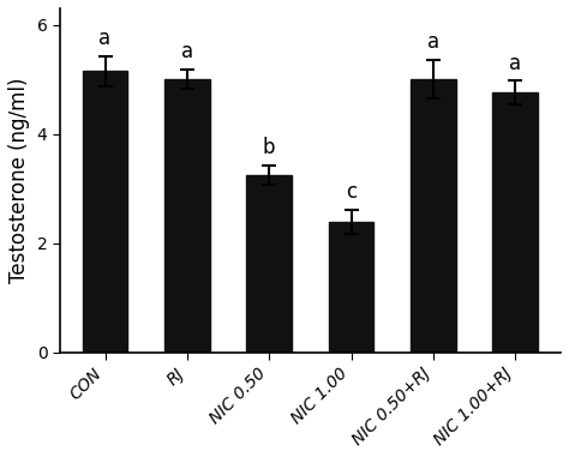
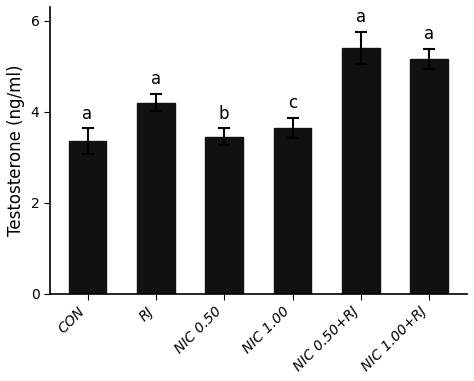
CON: 5.15 -> 3.35
RJ: 5.00 -> 4.20
NIC 0.50: 3.25 -> 3.45
NIC 1.00: 2.38 -> 3.65
NIC 0.50+RJ: 5.00 -> 5.40
NIC 1.00+RJ: 4.75 -> 5.15
